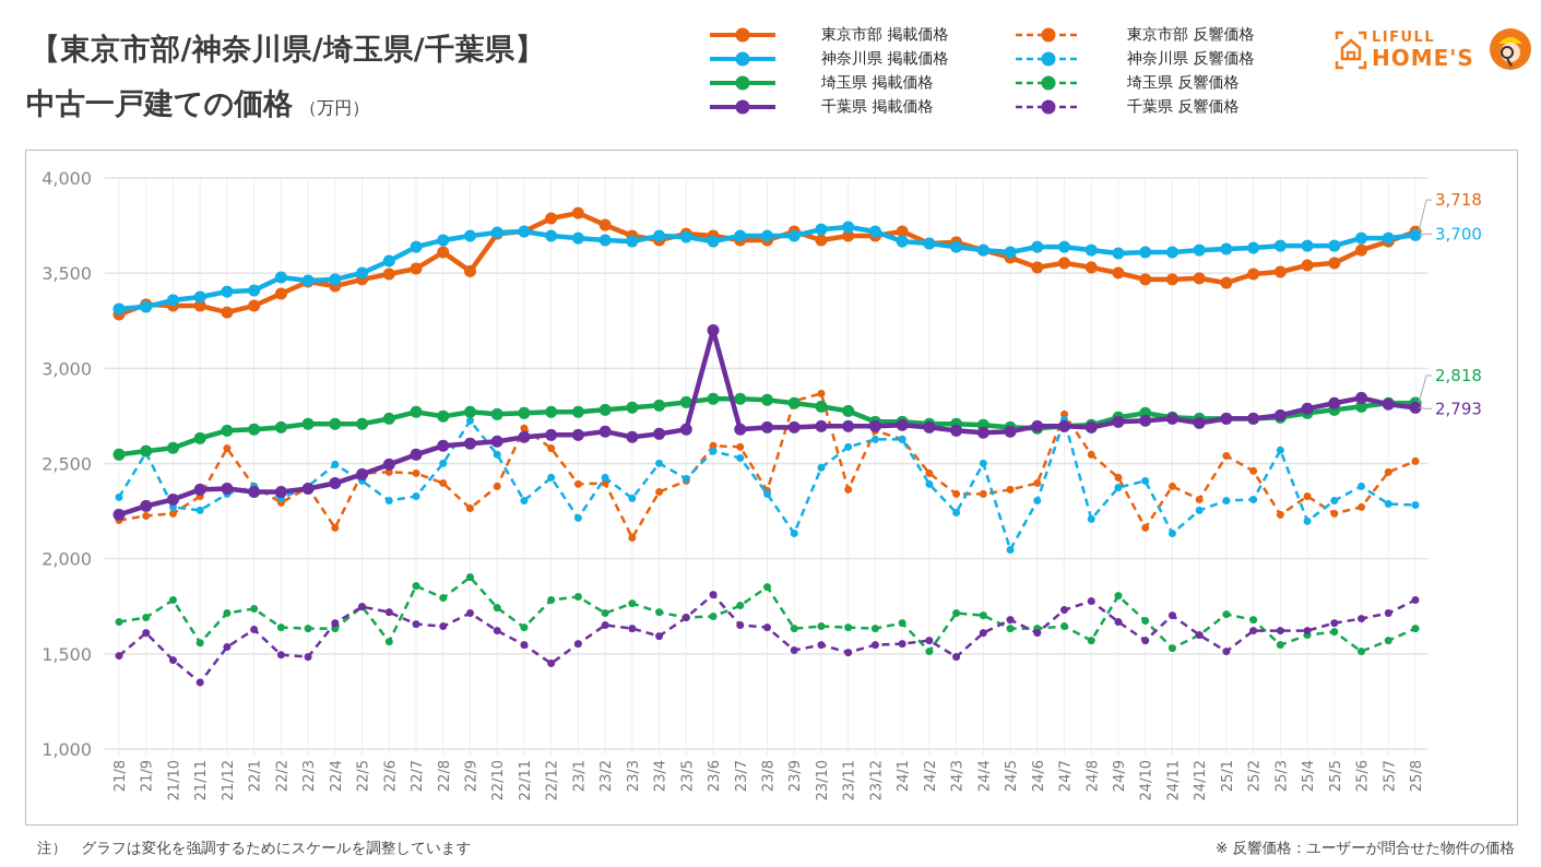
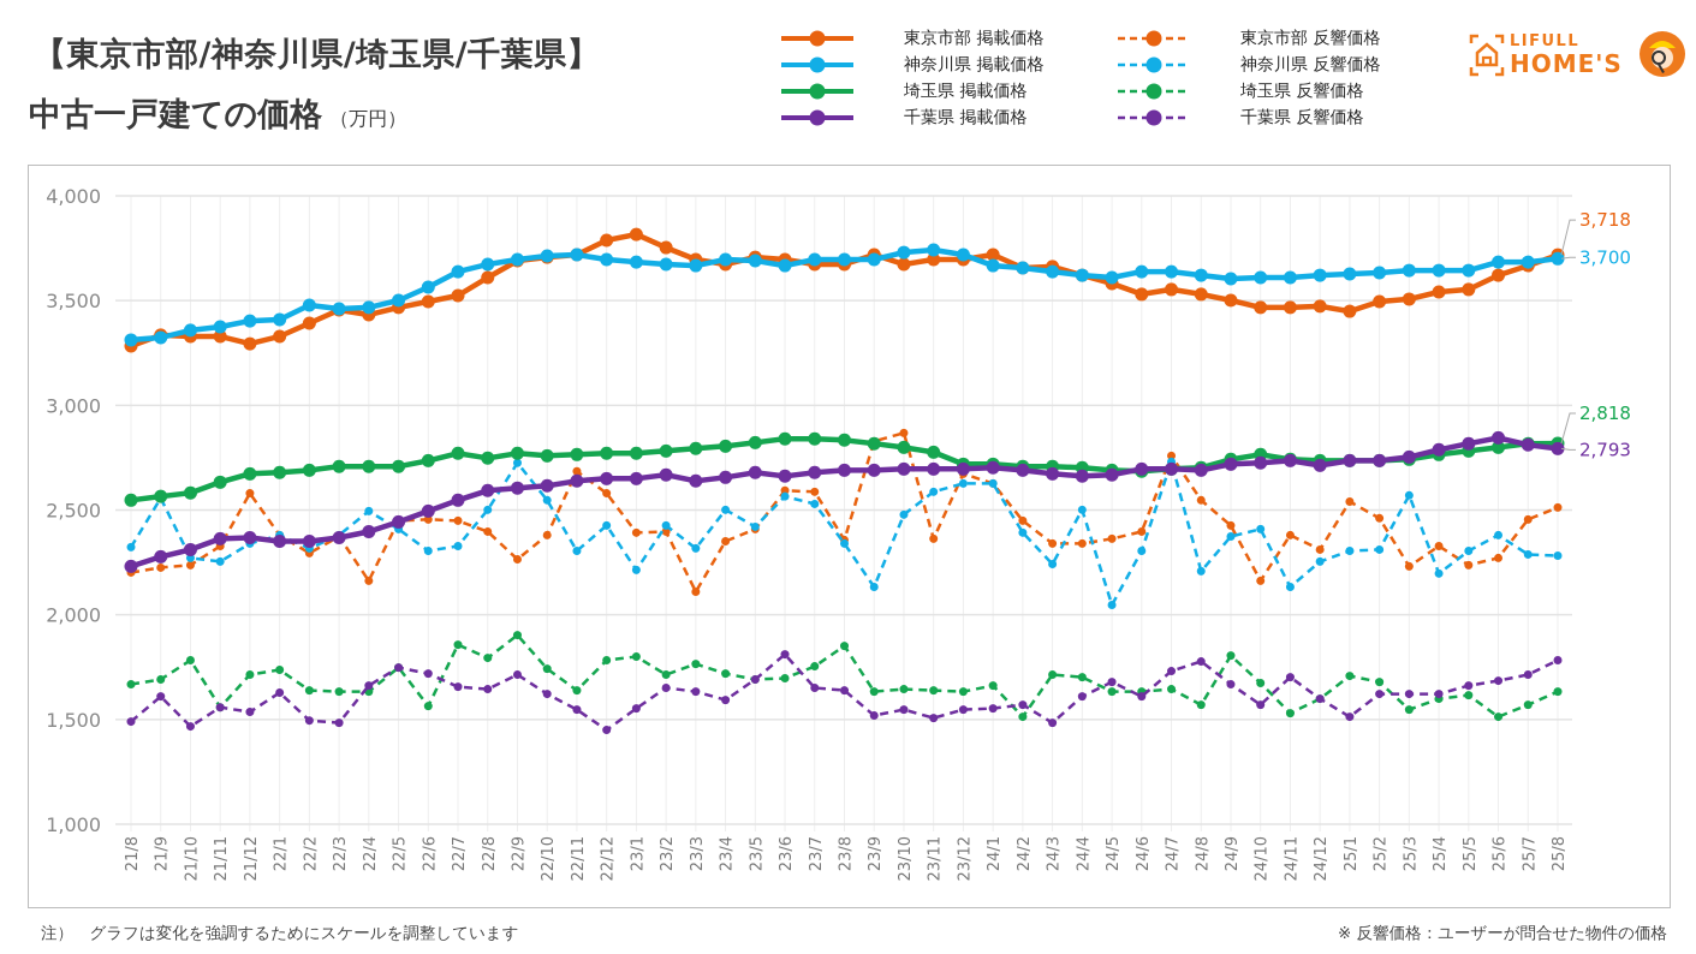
千葉県 反響価格/21/11: 1350 -> 1560
東京市部 掲載価格/22/9: 3510 -> 3690
千葉県 掲載価格/23/6: 3200 -> 2660
